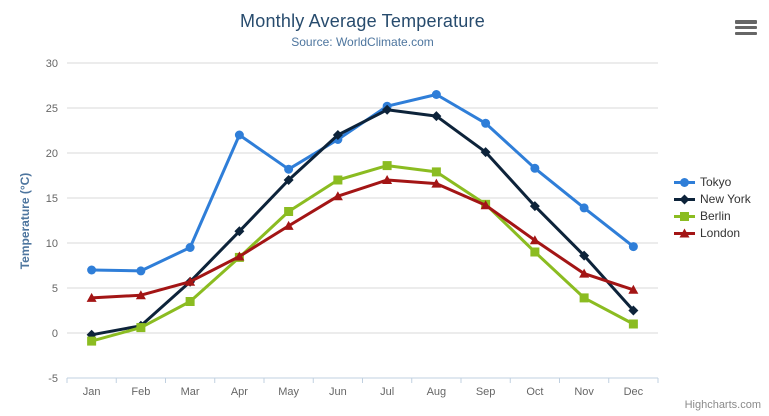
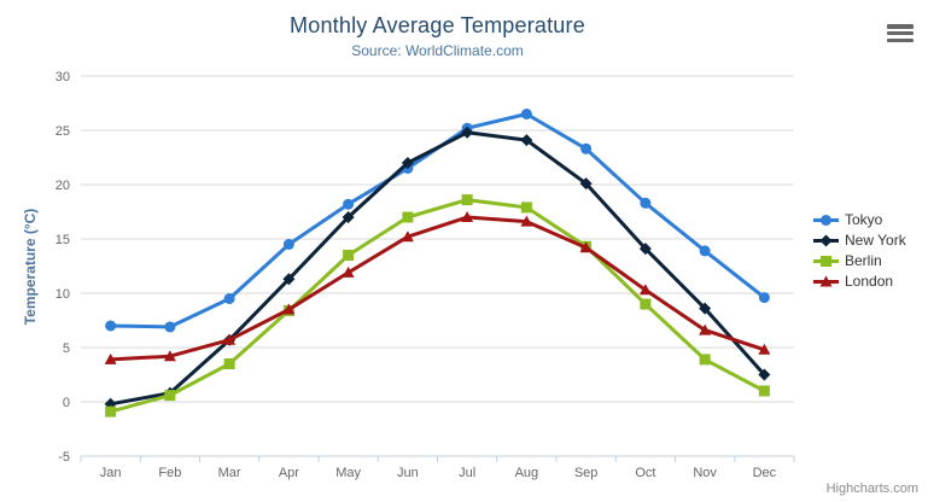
Tokyo/Apr: 22 -> 14
